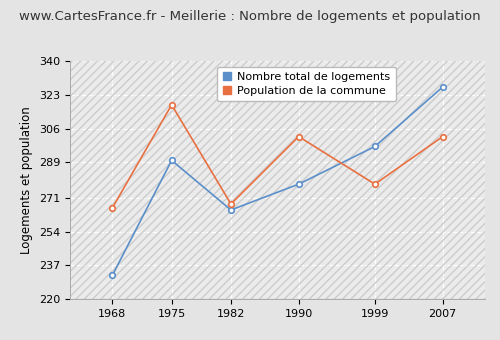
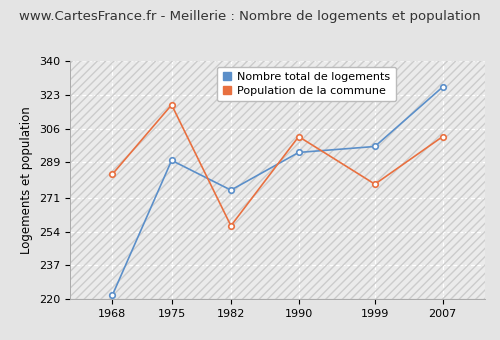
Nombre total de logements/1968: 232 -> 222
Population de la commune/1968: 266 -> 283
Nombre total de logements/1982: 265 -> 275
Population de la commune/1982: 268 -> 257
Nombre total de logements/1990: 278 -> 294
